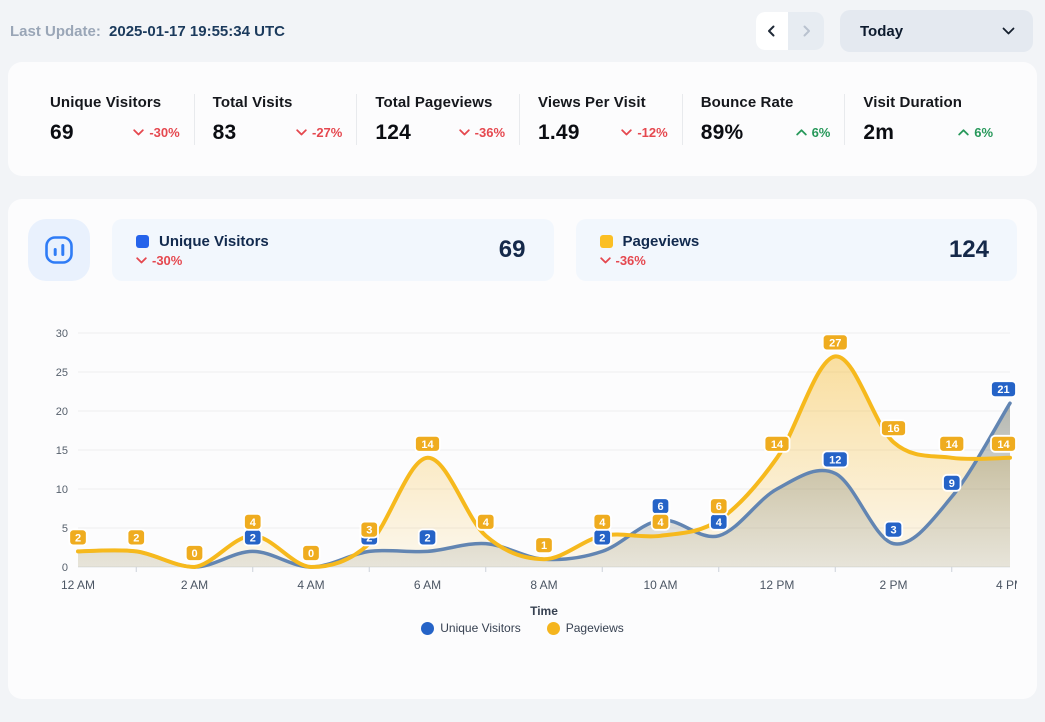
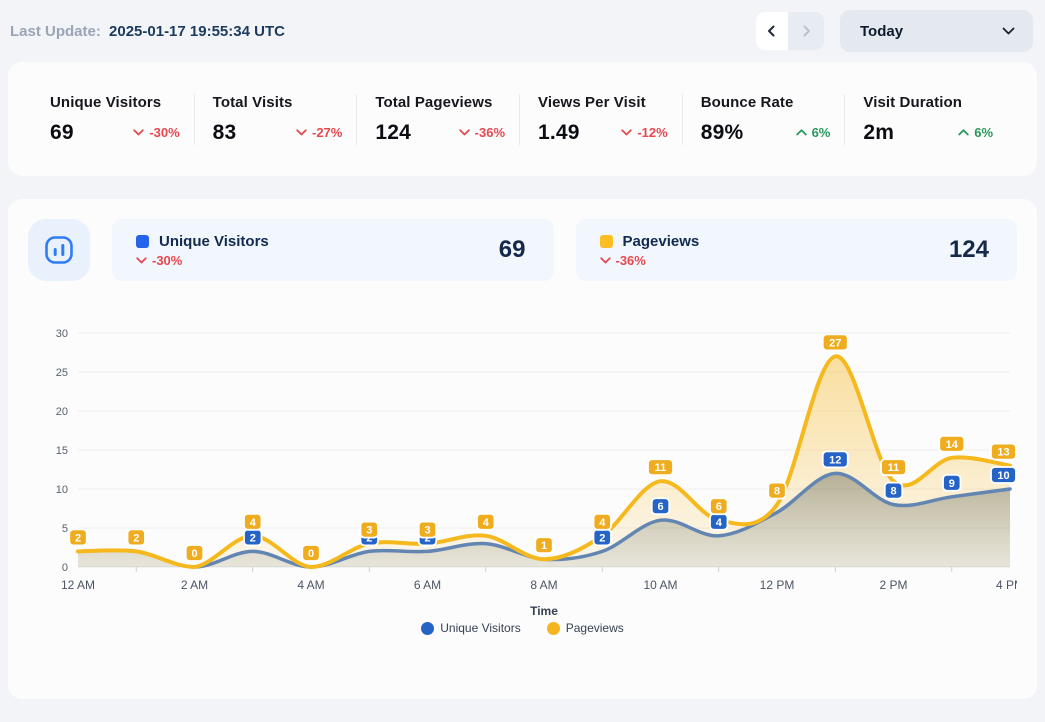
Pageviews/6 AM: 14 -> 3
Pageviews/10 AM: 4 -> 11
Unique Visitors/12 PM: 10 -> 7
Pageviews/12 PM: 14 -> 8
Unique Visitors/2 PM: 3 -> 8
Pageviews/2 PM: 16 -> 11
Unique Visitors/4 PM: 21 -> 10
Pageviews/4 PM: 14 -> 13
